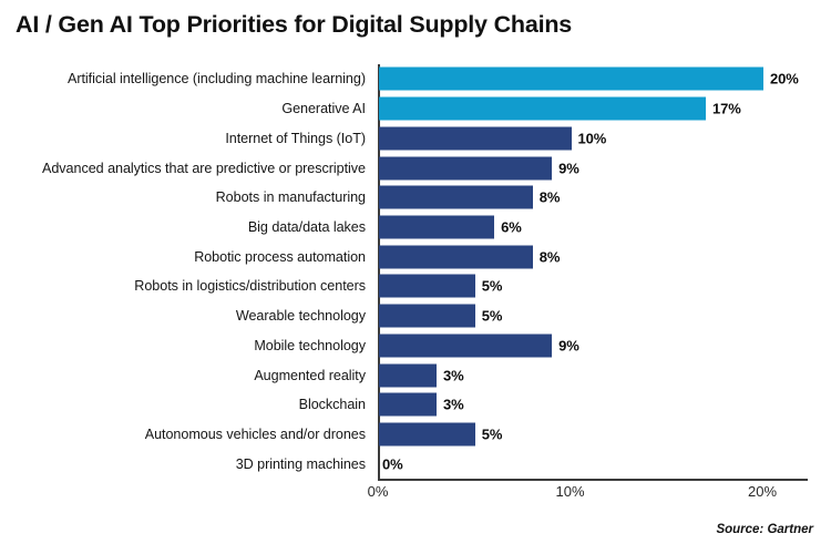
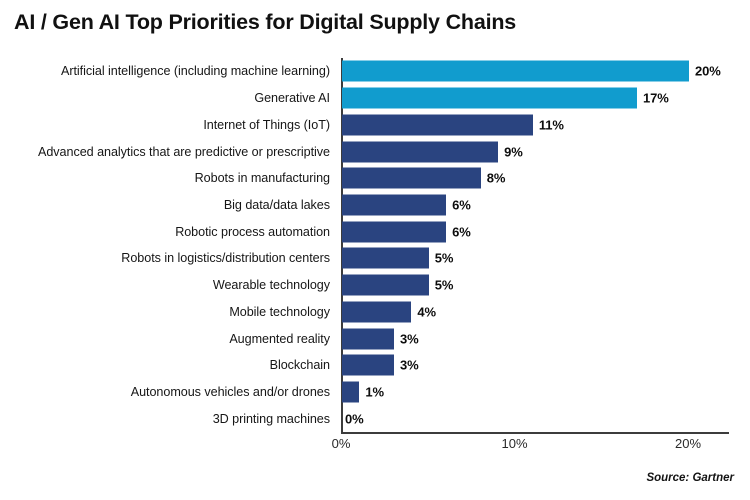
Internet of Things (IoT): 10% -> 11%
Robotic process automation: 8% -> 6%
Mobile technology: 9% -> 4%
Autonomous vehicles and/or drones: 5% -> 1%
